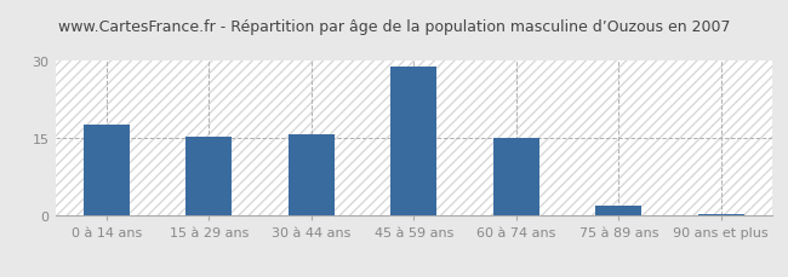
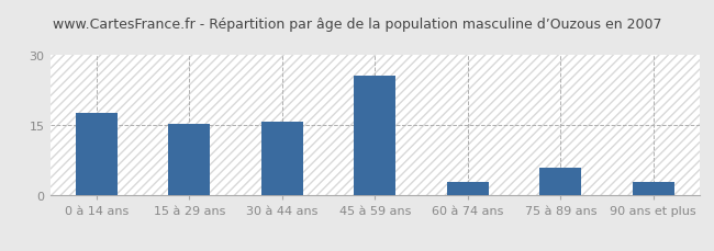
45 à 59 ans: 28.8 -> 25.5
60 à 74 ans: 15.1 -> 3.0
75 à 89 ans: 2.0 -> 6.0
90 ans et plus: 0.3 -> 3.0
